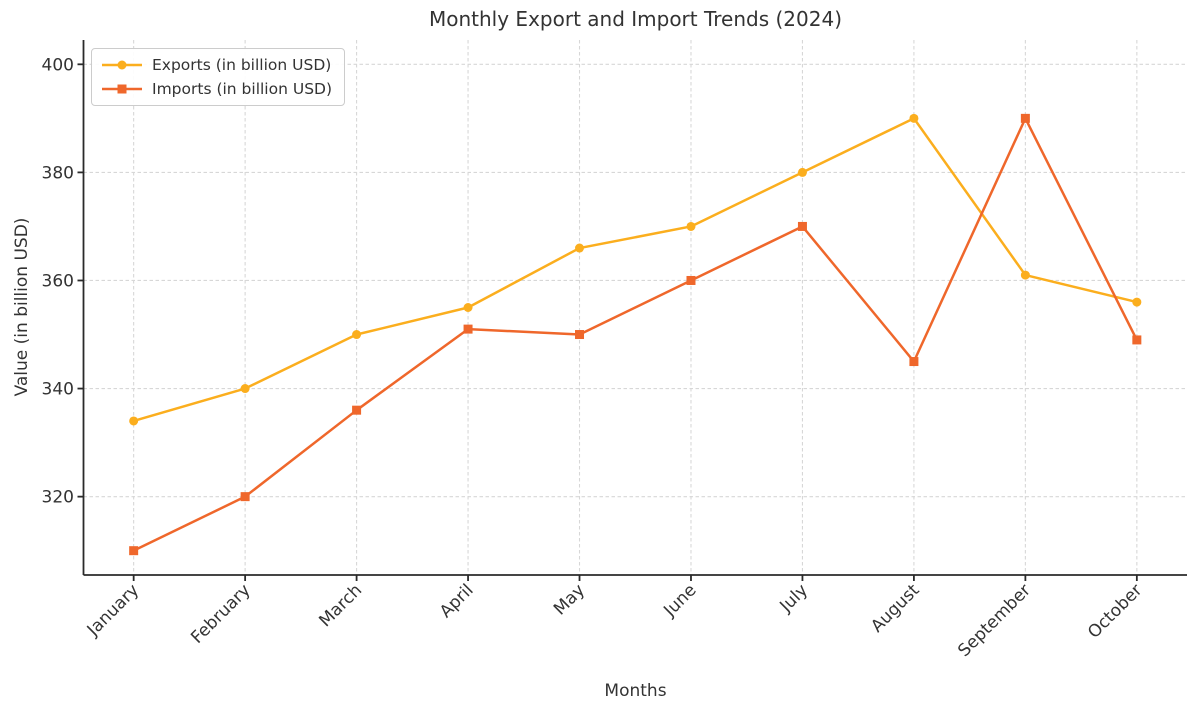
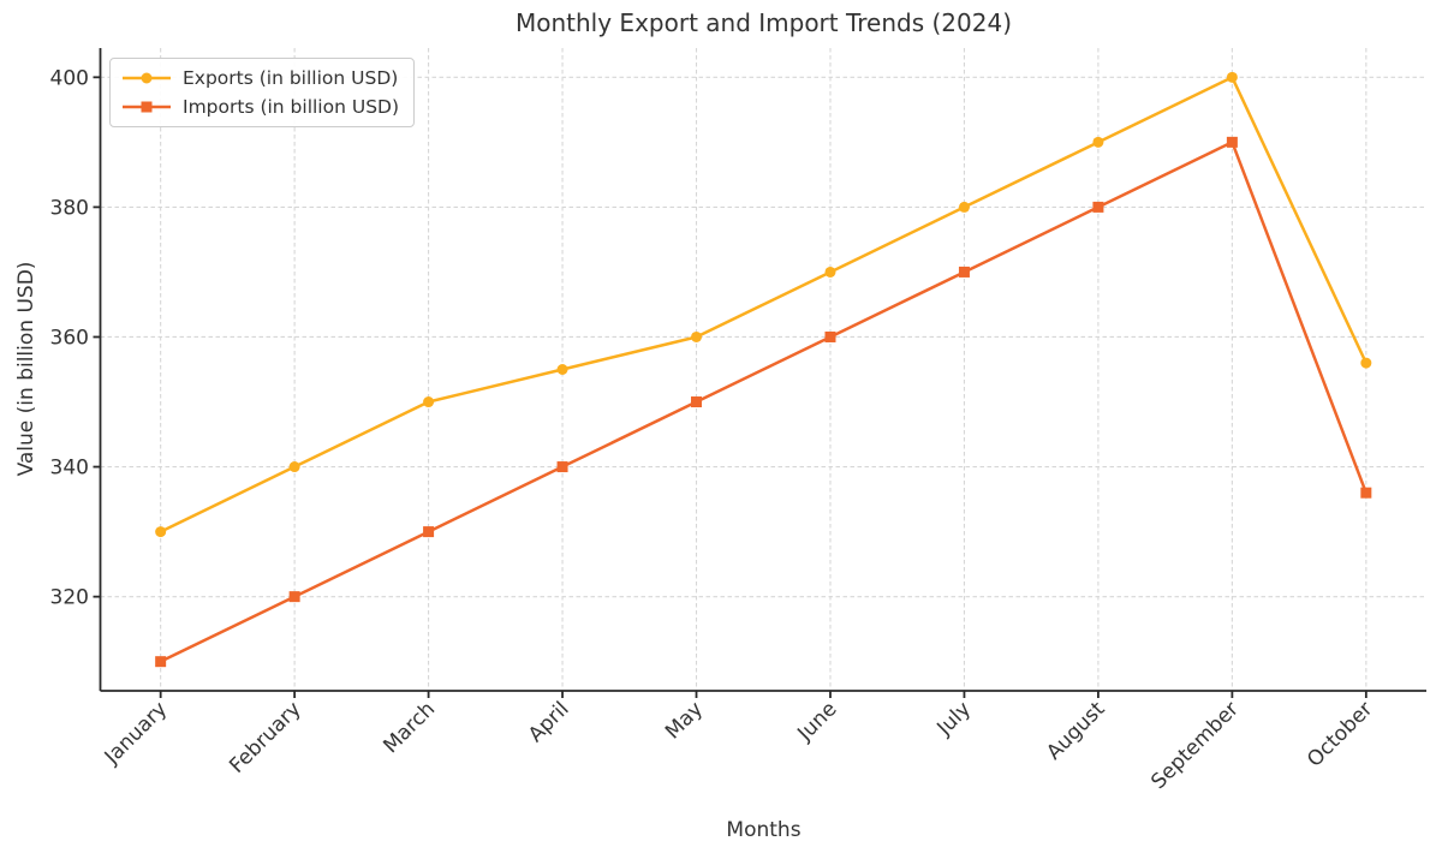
Exports (in billion USD)/January: 334 -> 330
Imports (in billion USD)/March: 336 -> 330
Imports (in billion USD)/April: 351 -> 340
Exports (in billion USD)/May: 366 -> 360
Imports (in billion USD)/August: 345 -> 380
Exports (in billion USD)/September: 361 -> 400
Imports (in billion USD)/October: 349 -> 336
